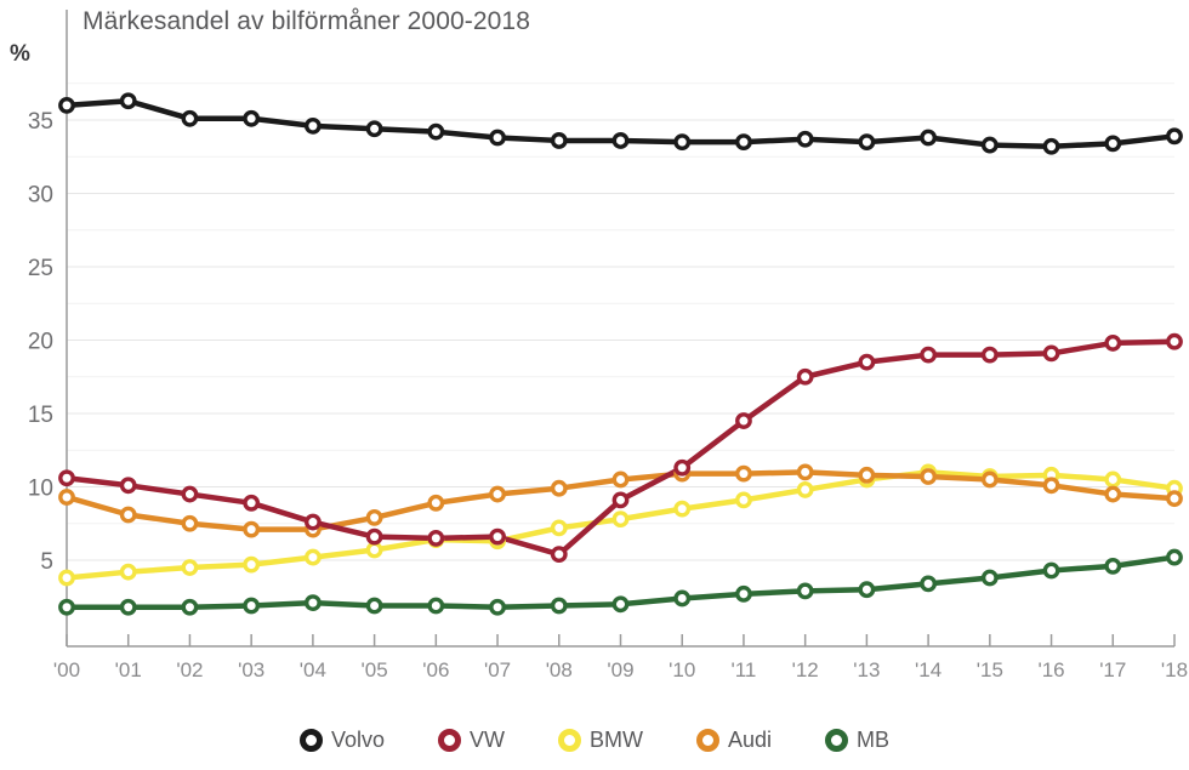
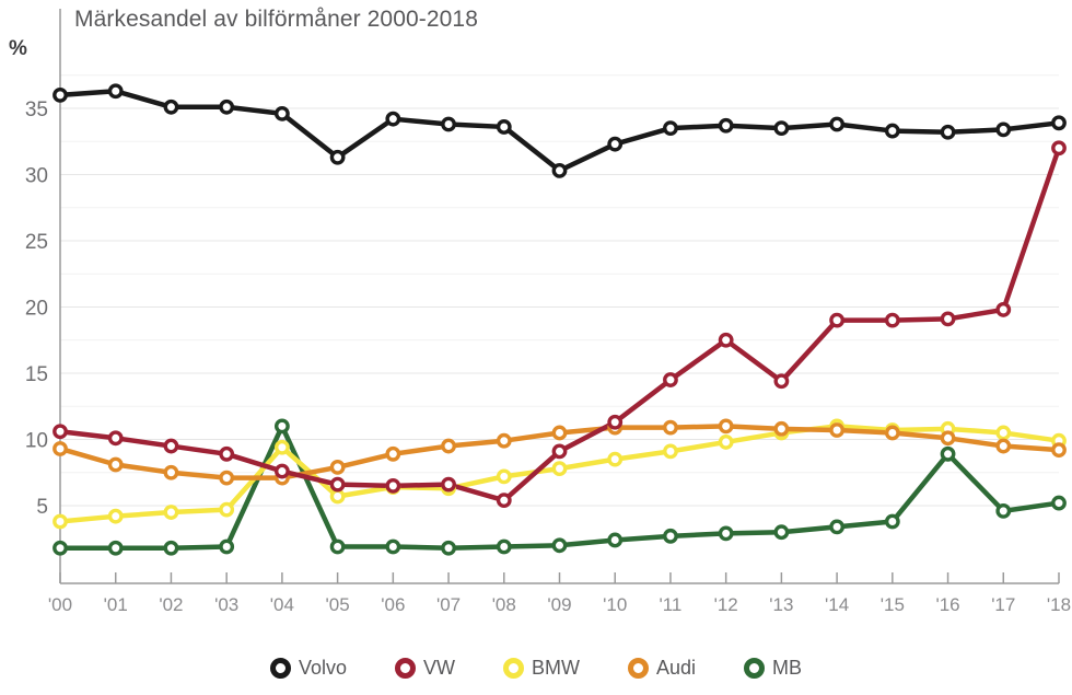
BMW/'04: 5.2 -> 9.4
MB/'04: 2.1 -> 11.0
Volvo/'05: 34.4 -> 31.3
Volvo/'09: 33.6 -> 30.3
Volvo/'10: 33.5 -> 32.3
VW/'13: 18.5 -> 14.4
MB/'16: 4.3 -> 8.9
VW/'18: 19.9 -> 32.0
